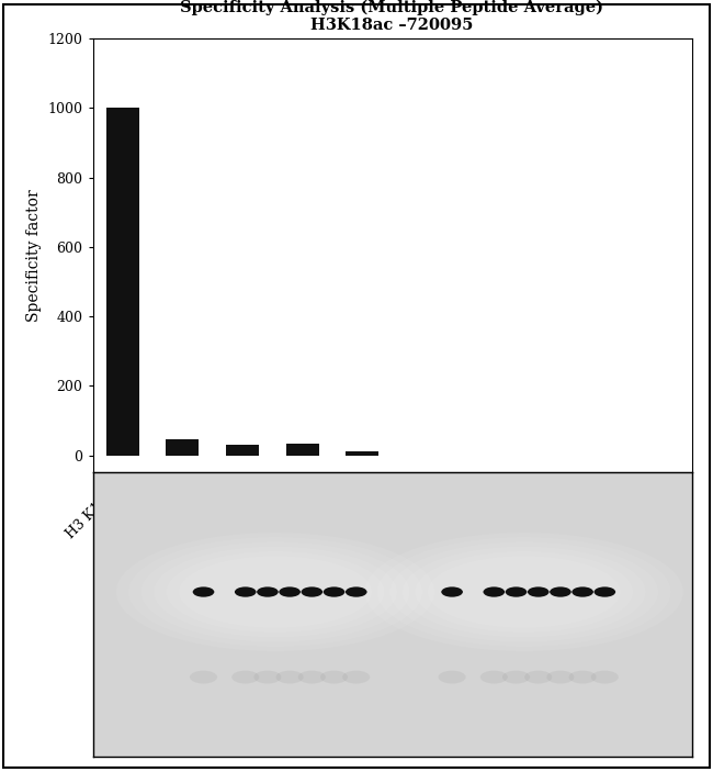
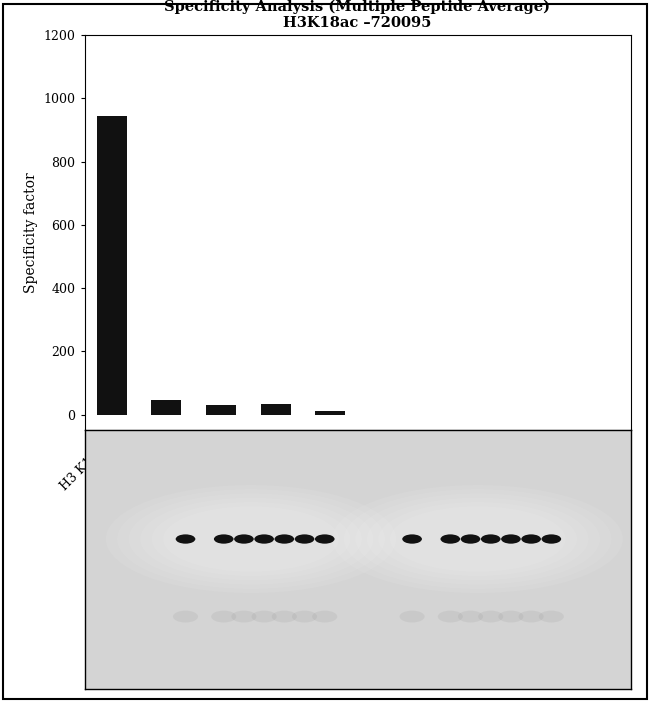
H3 K18ac: 1000 -> 945
